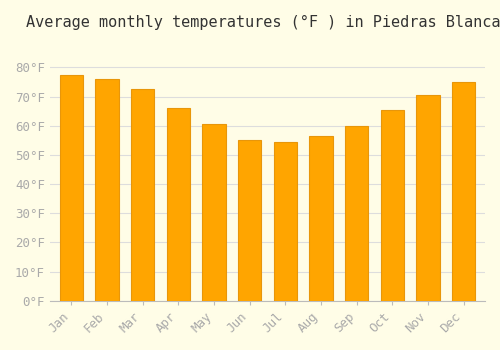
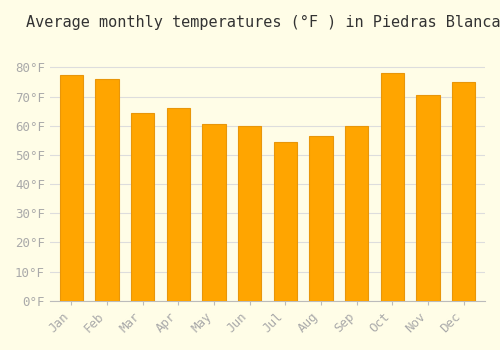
Mar: 72.5°F -> 64.5°F
Jun: 55.0°F -> 60.0°F
Oct: 65.5°F -> 78.0°F
